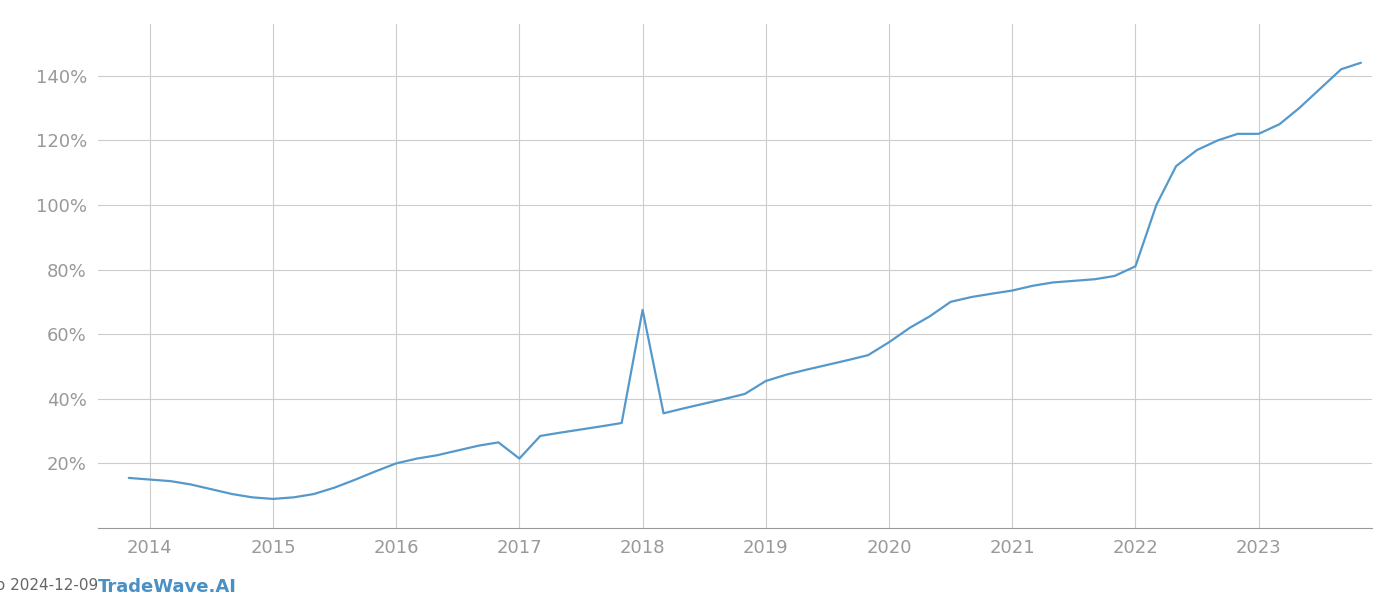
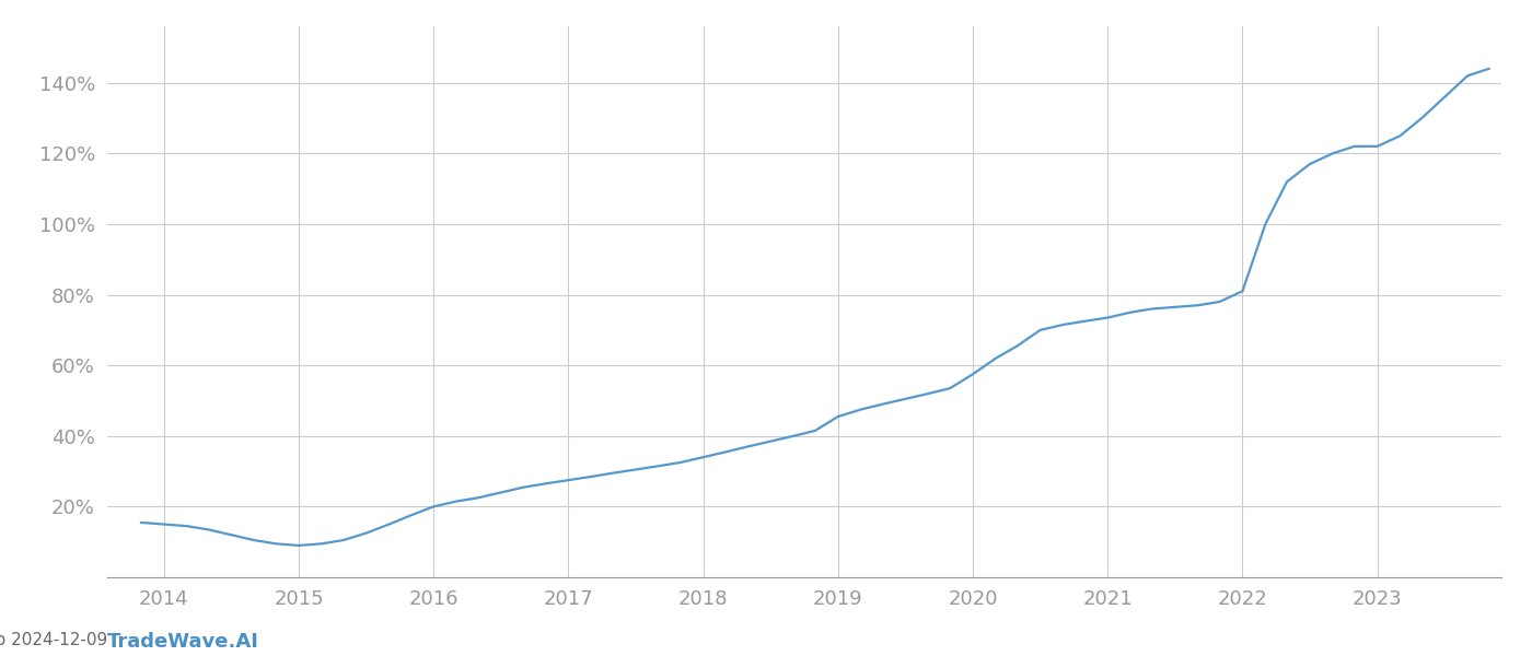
2017: 21.5% -> 27.5%
2018: 67.5% -> 34.0%
